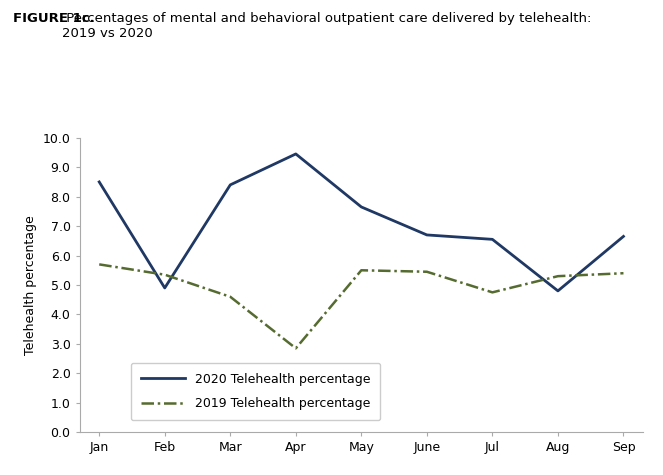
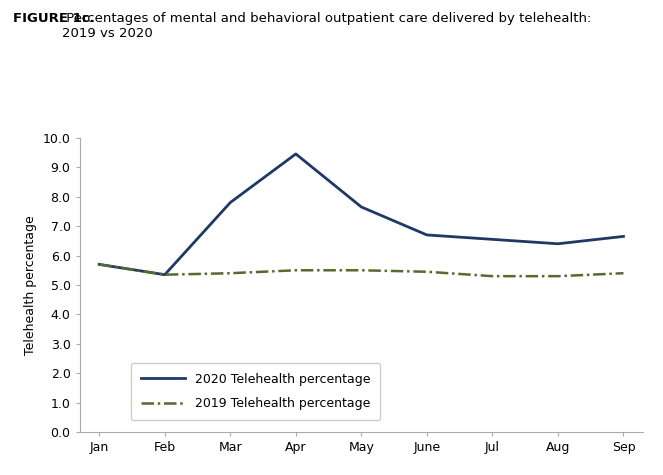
2020 Telehealth percentage/Jan: 8.50 -> 5.70
2020 Telehealth percentage/Feb: 4.90 -> 5.35
2020 Telehealth percentage/Mar: 8.40 -> 7.80
2019 Telehealth percentage/Mar: 4.60 -> 5.40
2019 Telehealth percentage/Apr: 2.85 -> 5.50
2019 Telehealth percentage/Jul: 4.75 -> 5.30
2020 Telehealth percentage/Aug: 4.80 -> 6.40
